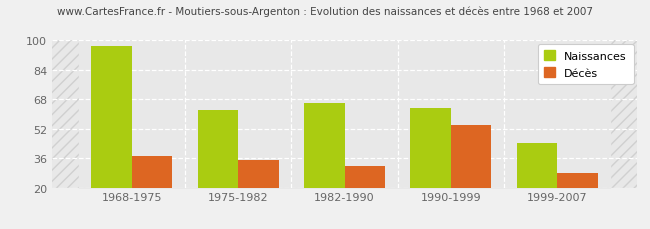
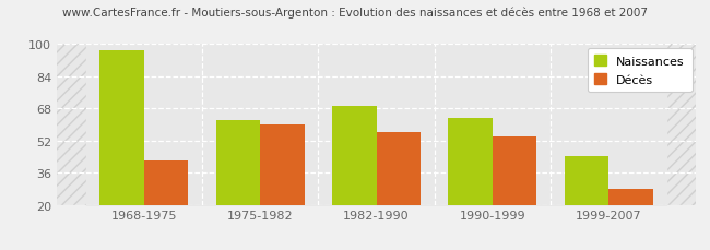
Décès/1968-1975: 37 -> 42
Décès/1975-1982: 35 -> 60
Naissances/1982-1990: 66 -> 69
Décès/1982-1990: 32 -> 56
